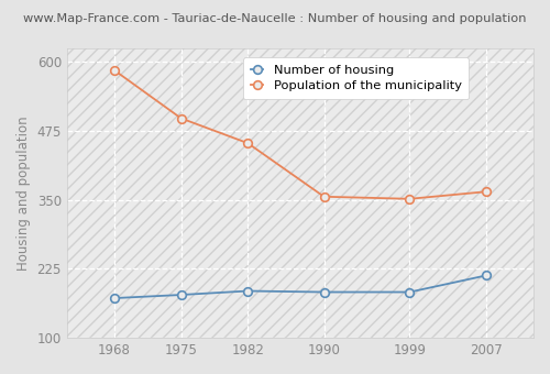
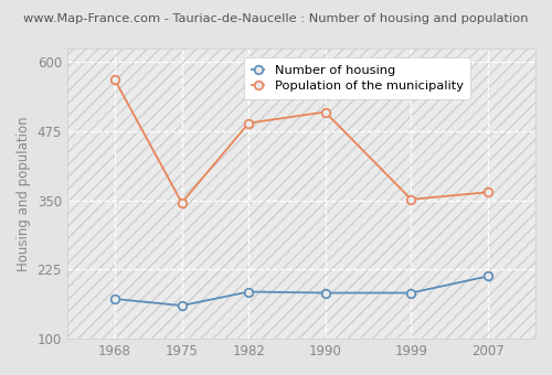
Population of the municipality/1968: 585 -> 568
Number of housing/1975: 178 -> 160
Population of the municipality/1975: 498 -> 346
Population of the municipality/1982: 453 -> 490
Population of the municipality/1990: 356 -> 510
